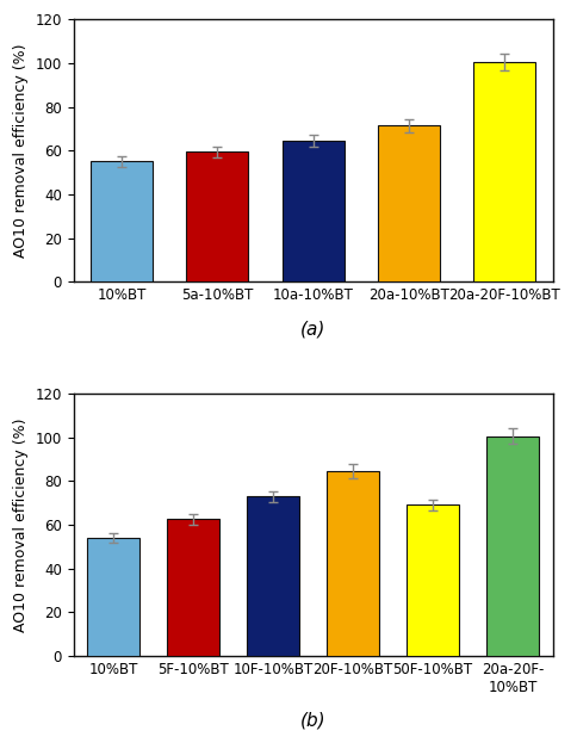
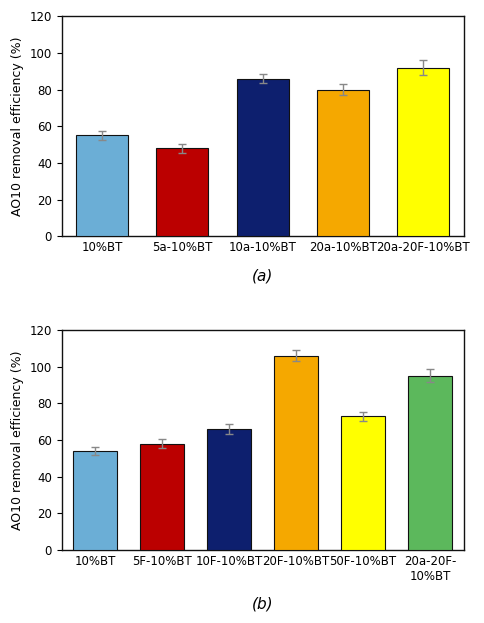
5a-10%BT: 60 -> 48
10a-10%BT: 64 -> 86
20a-10%BT: 72 -> 80
20a-20F-10%BT: 100 -> 92
5F-10%BT: 62 -> 58
10F-10%BT: 73 -> 66
20F-10%BT: 84 -> 106
50F-10%BT: 69 -> 73
20a-20F- 10%BT: 100 -> 95
